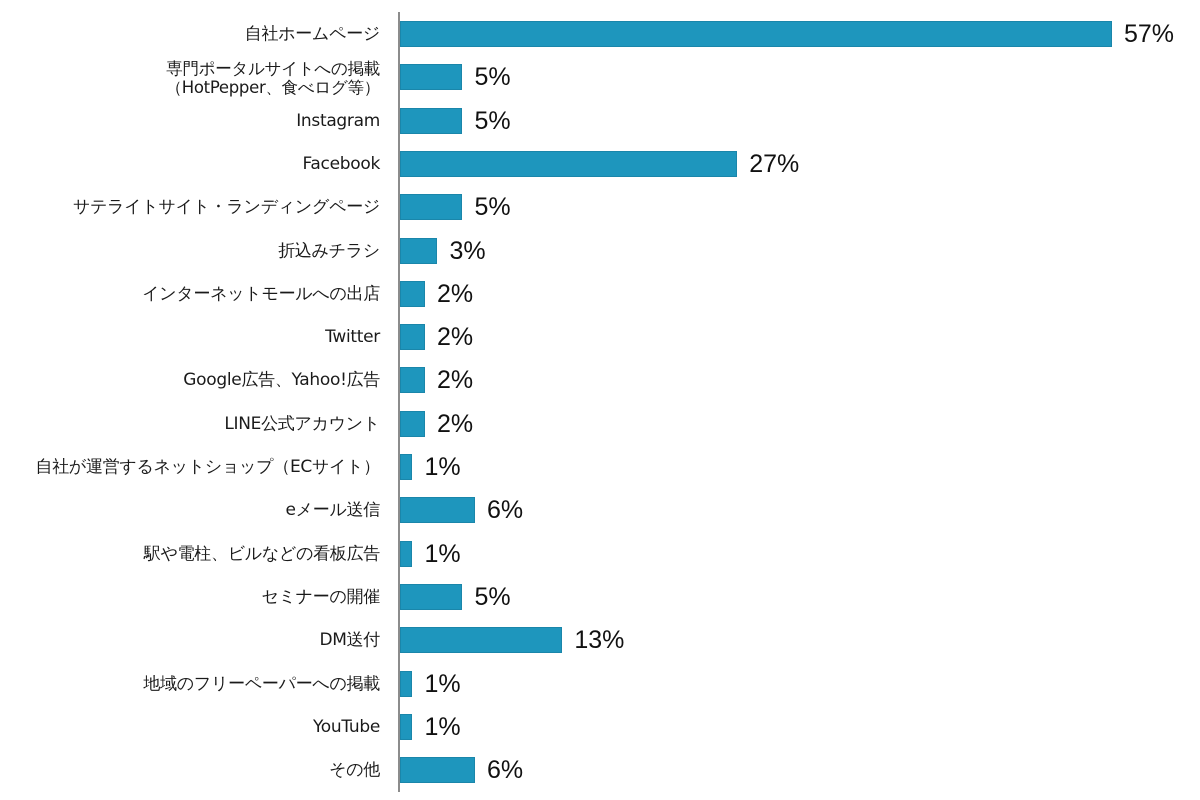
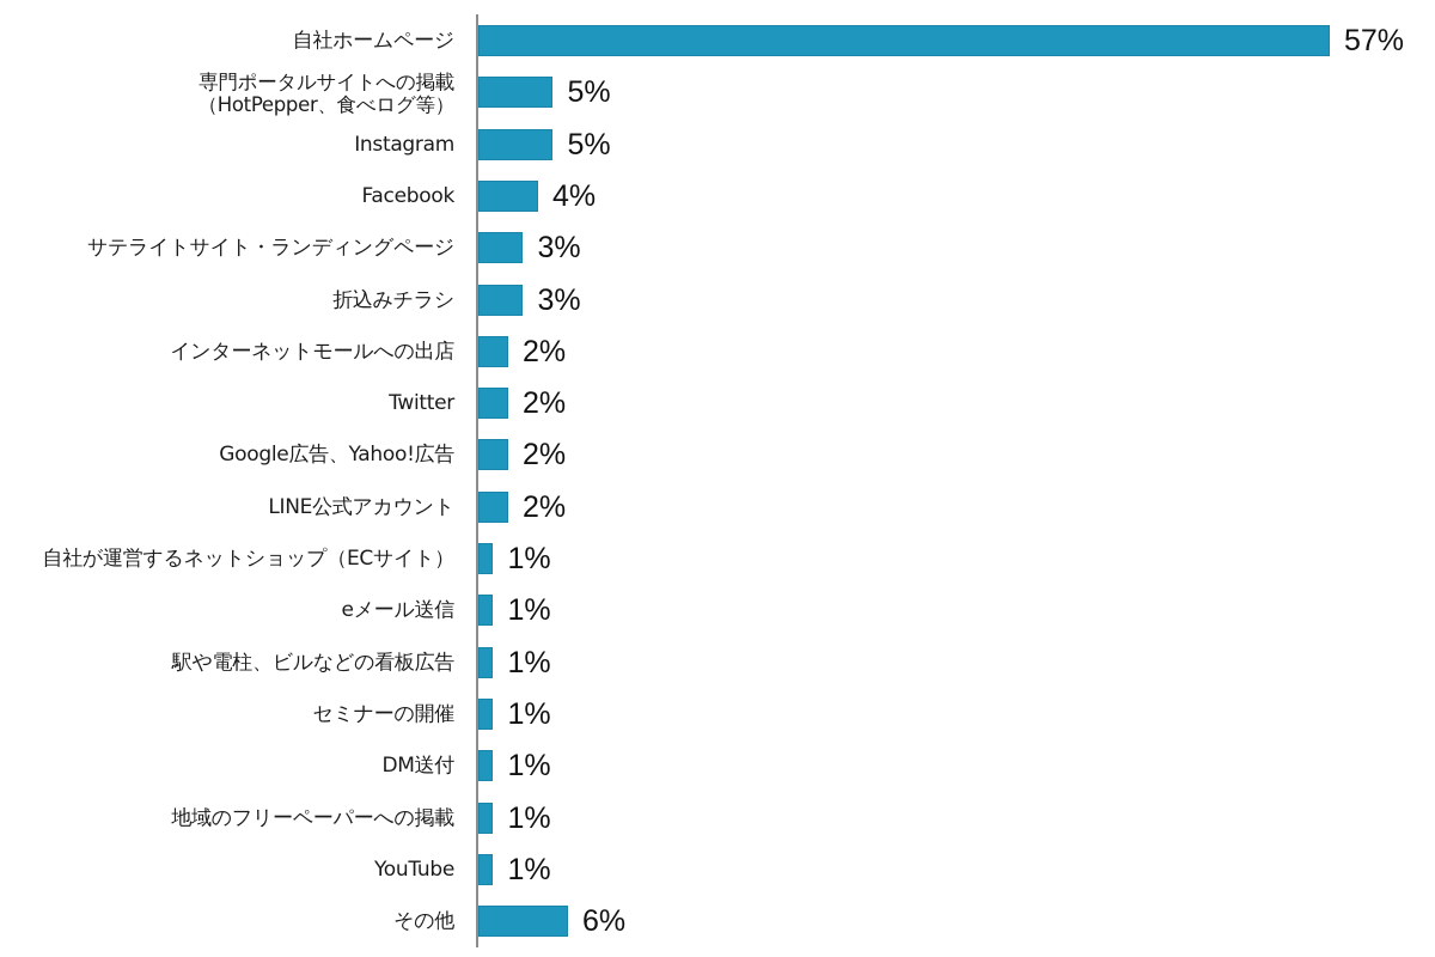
Facebook: 27% -> 4%
サテライトサイト・ランディングページ: 5% -> 3%
eメール送信: 6% -> 1%
セミナーの開催: 5% -> 1%
DM送付: 13% -> 1%
